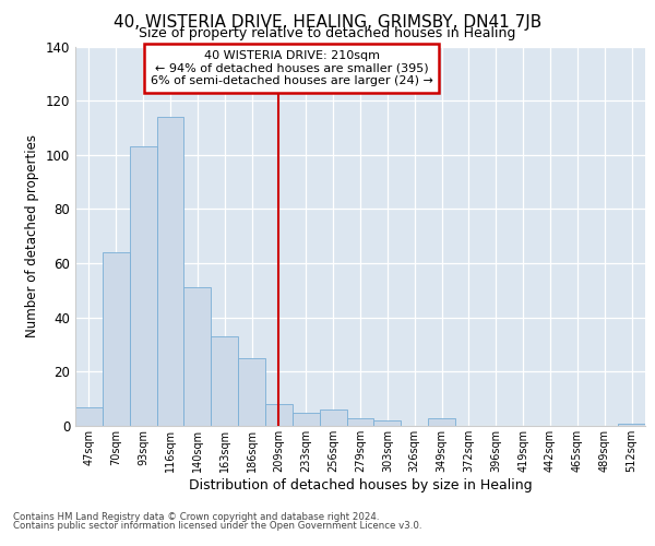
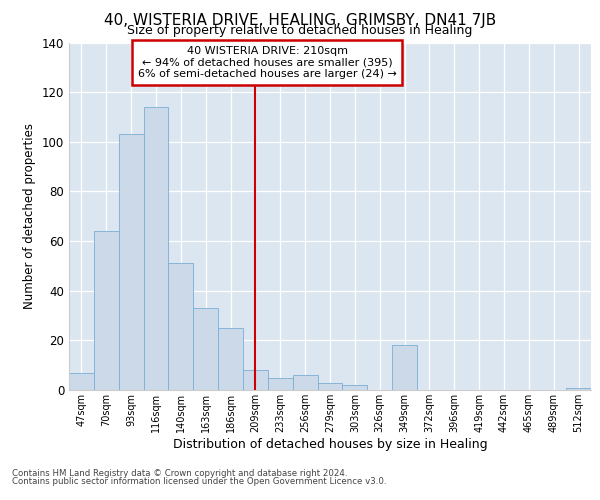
349sqm: 3 -> 18
